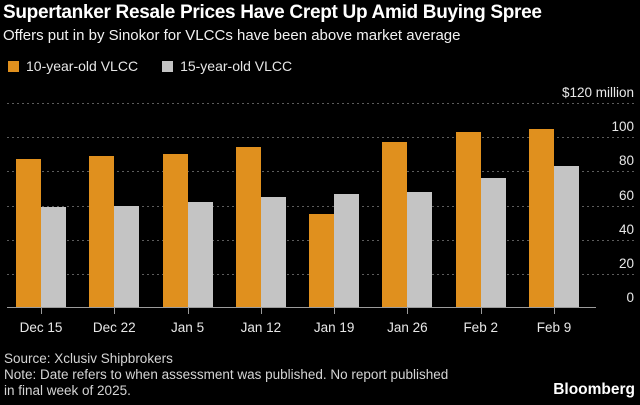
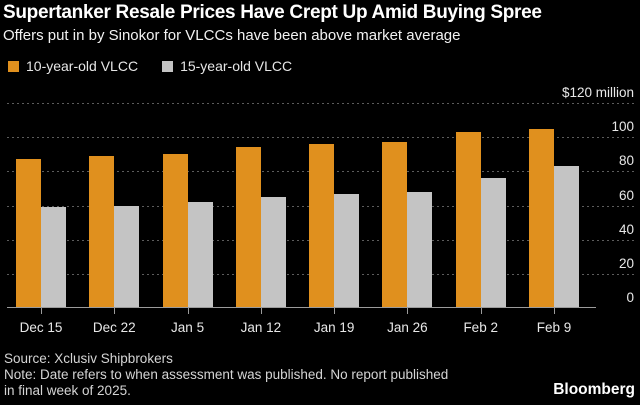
10-year-old VLCC/Jan 19: 55 -> 96
